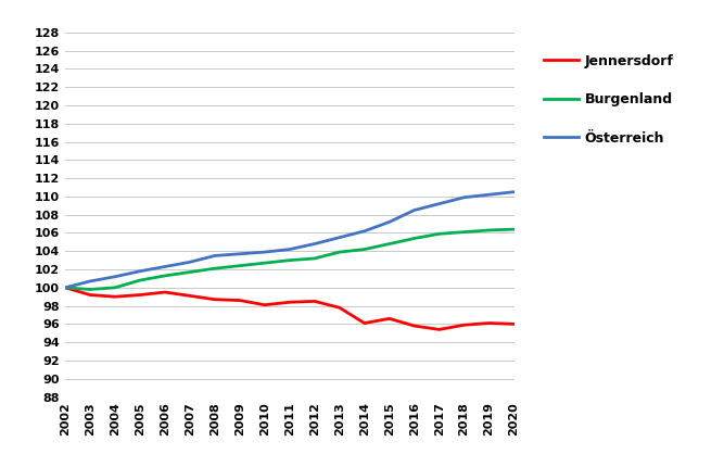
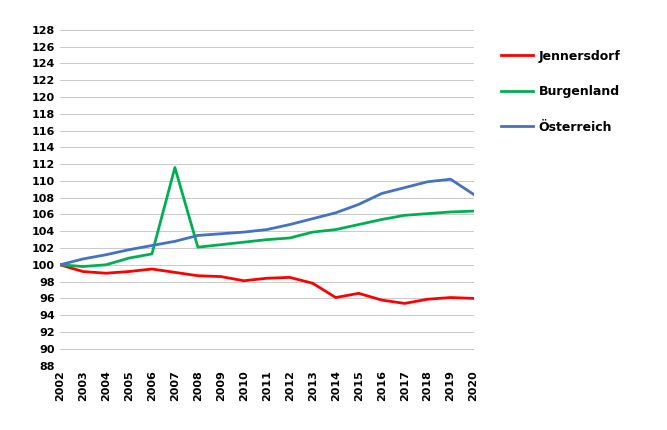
Burgenland/2007: 101.7 -> 111.6
Österreich/2020: 110.5 -> 108.4
